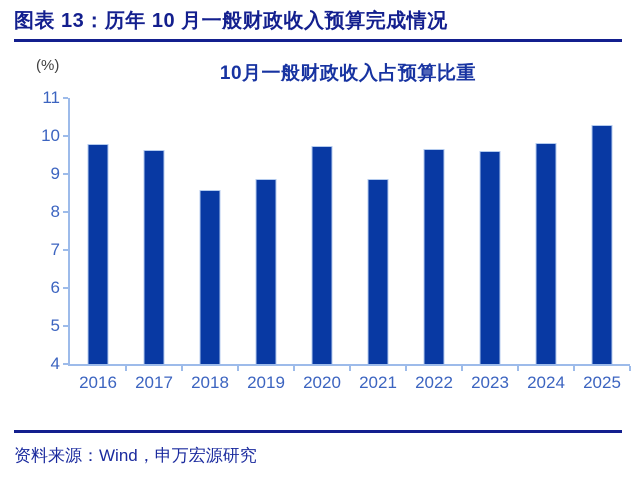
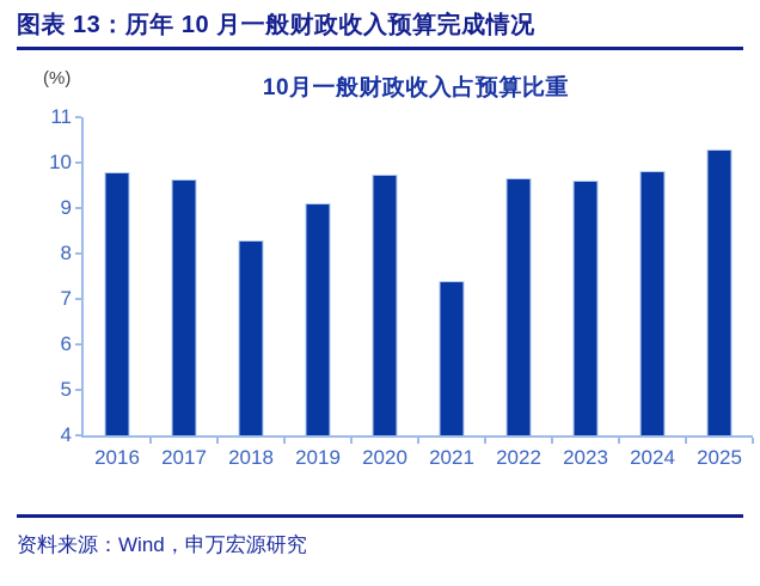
2018: 8.6 -> 8.3
2019: 8.9 -> 9.1
2021: 8.9 -> 7.4
